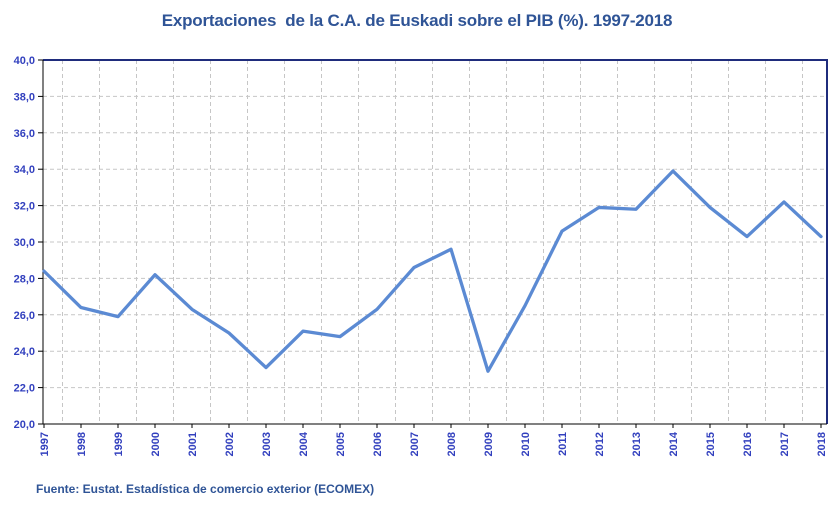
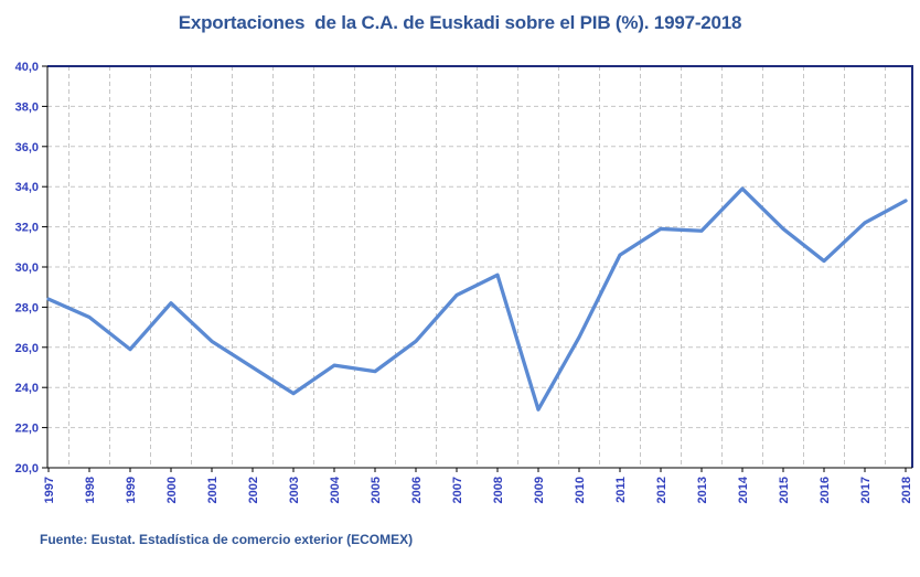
1998: 26,4 -> 27,5
2003: 23,1 -> 23,7
2018: 30,3 -> 33,3
